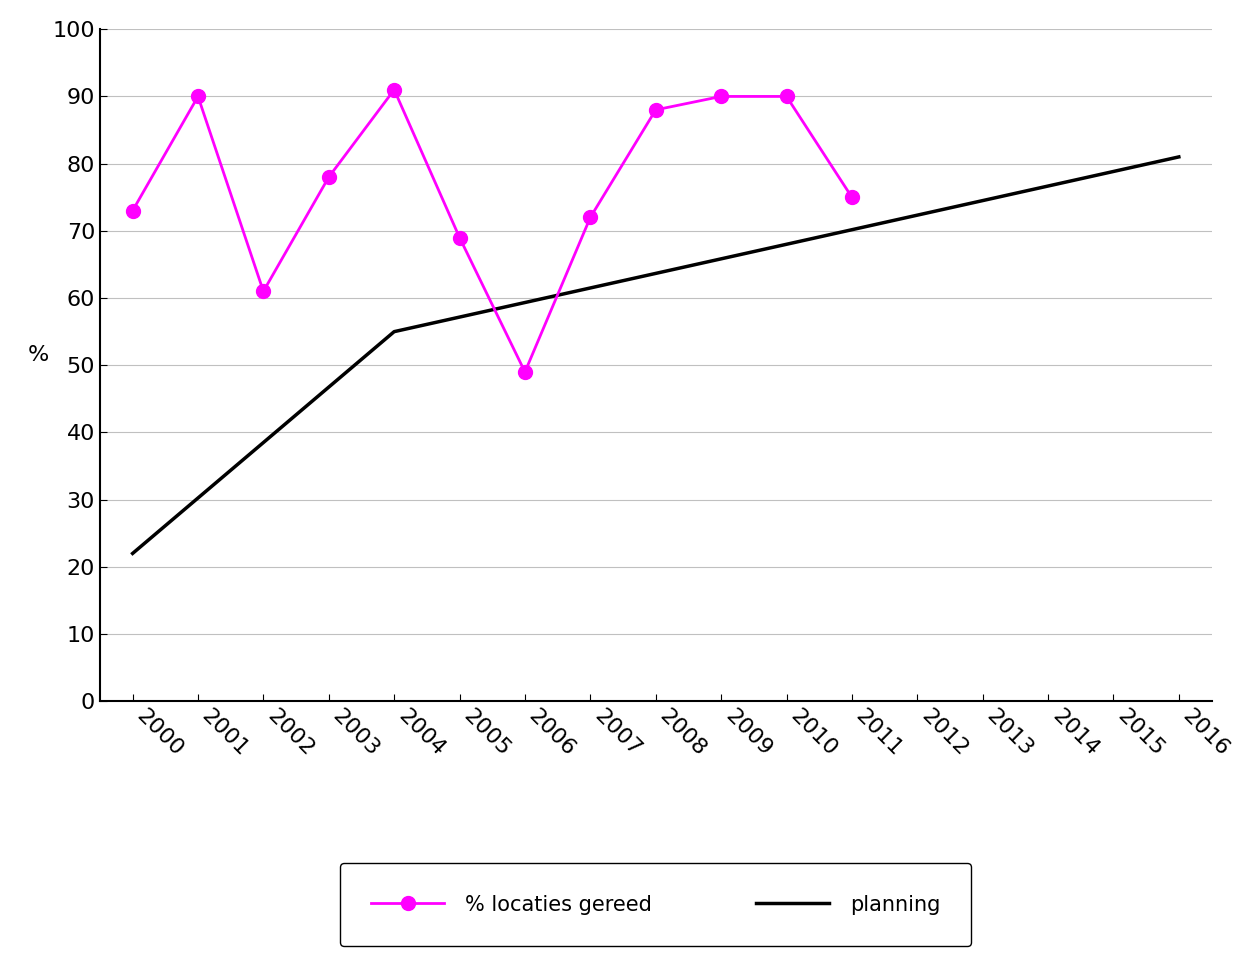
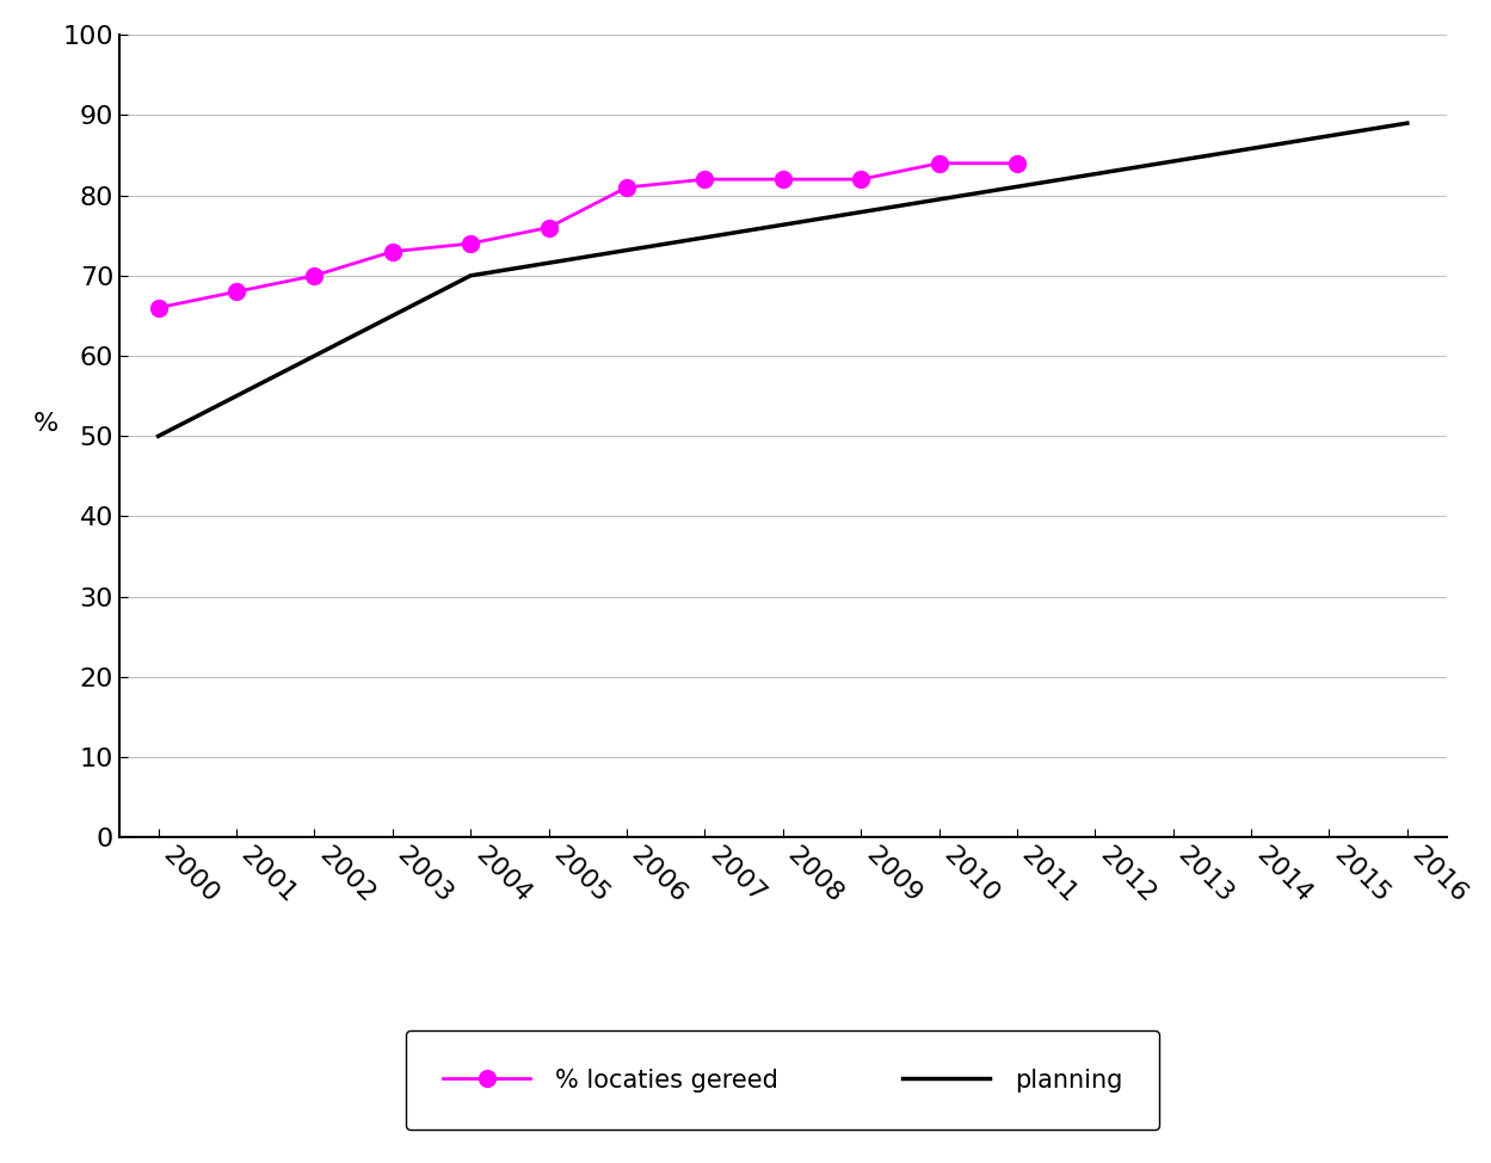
% locaties gereed/2000: 73 -> 66
planning/2000: 22 -> 50
% locaties gereed/2001: 90 -> 68
% locaties gereed/2002: 61 -> 70
% locaties gereed/2003: 78 -> 73
% locaties gereed/2004: 91 -> 74
planning/2004: 55 -> 70
% locaties gereed/2005: 69 -> 76
% locaties gereed/2006: 49 -> 81
% locaties gereed/2007: 72 -> 82
% locaties gereed/2008: 88 -> 82
% locaties gereed/2009: 90 -> 82
% locaties gereed/2010: 90 -> 84
% locaties gereed/2011: 75 -> 84
planning/2016: 81 -> 89
